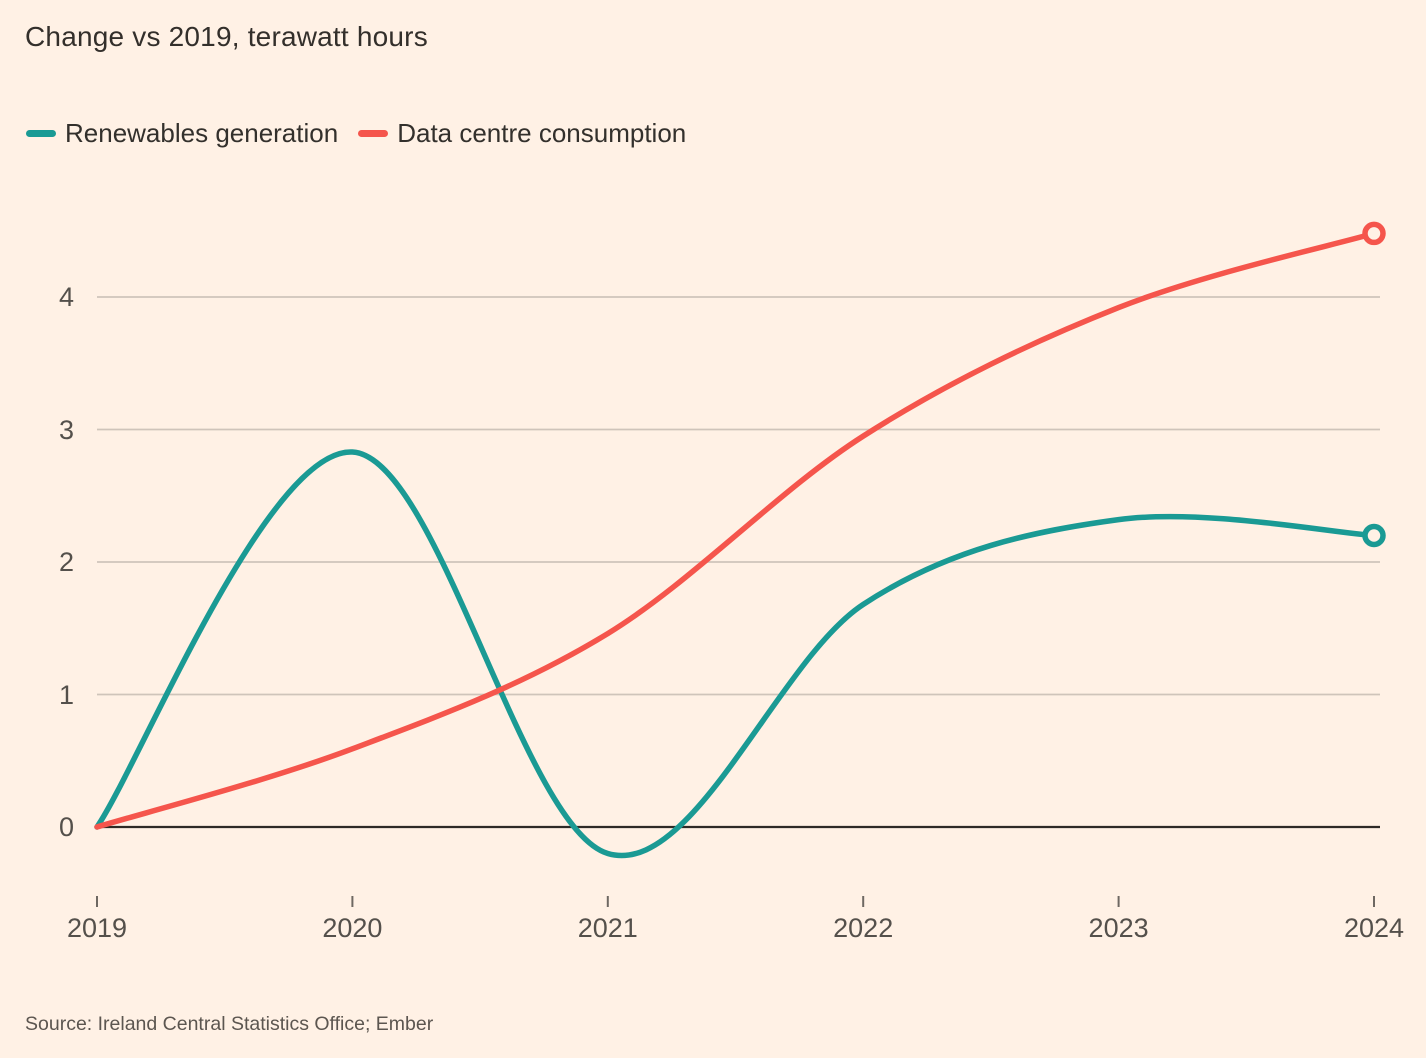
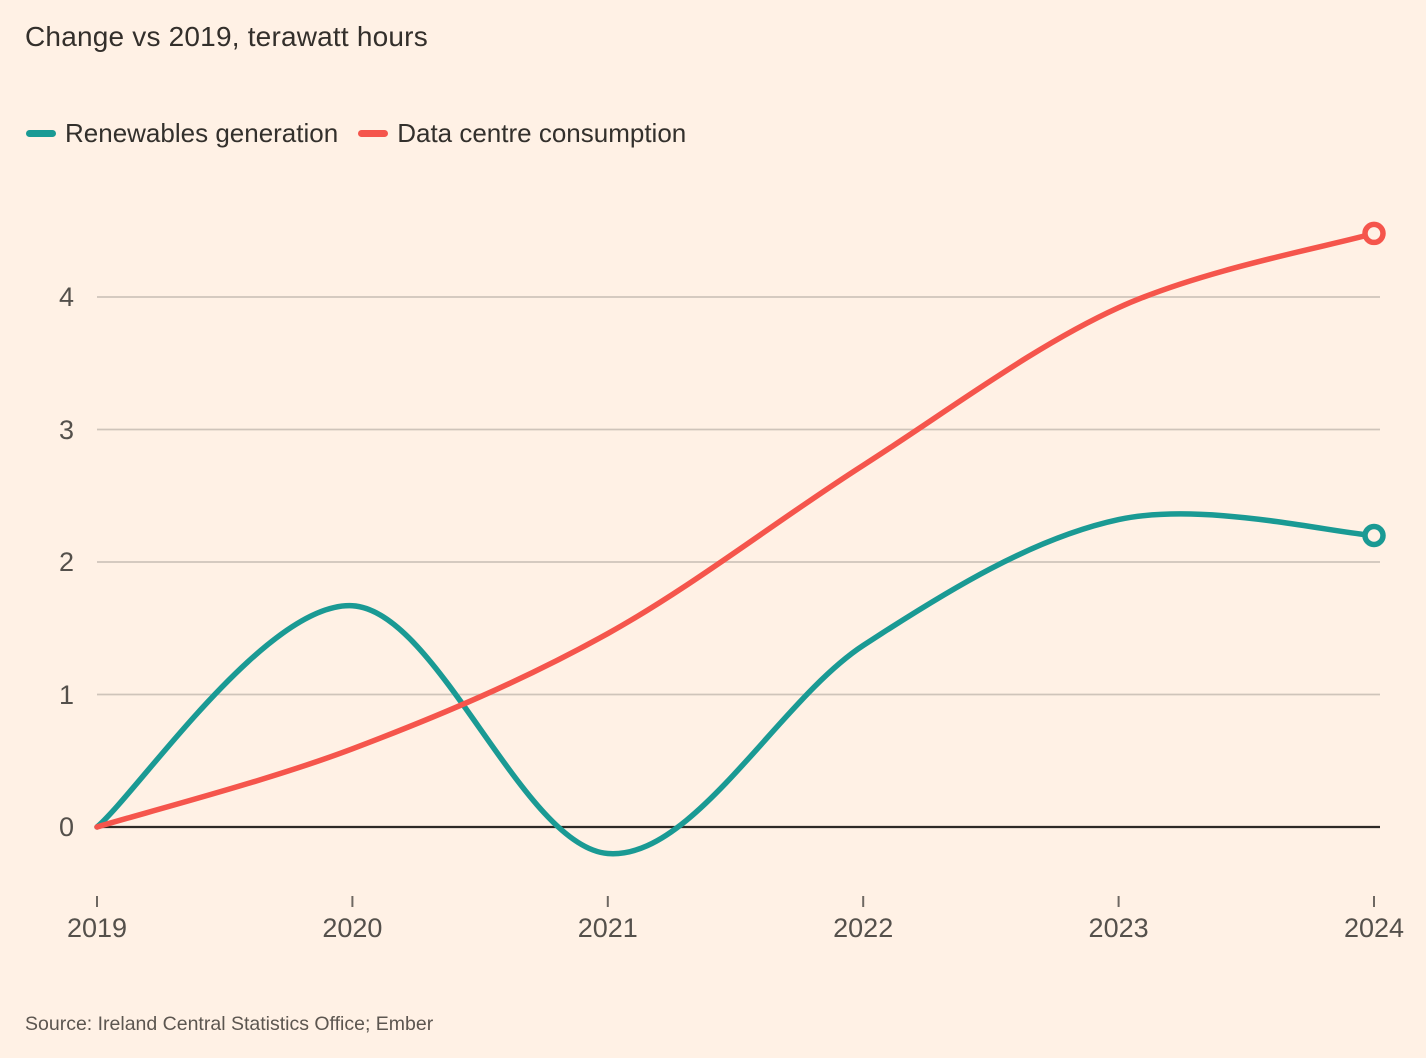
Renewables generation/2020: 2.83 -> 1.67
Renewables generation/2022: 1.68 -> 1.37
Data centre consumption/2022: 2.95 -> 2.73
